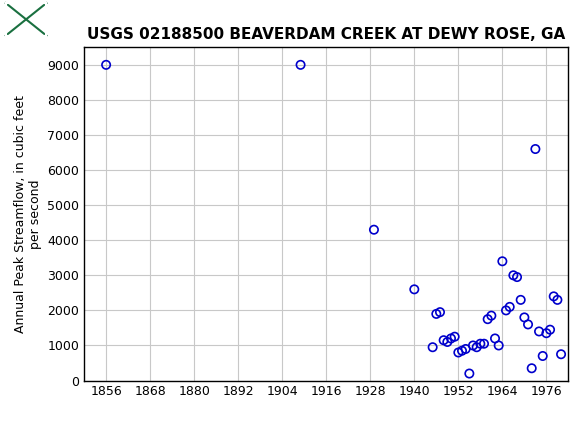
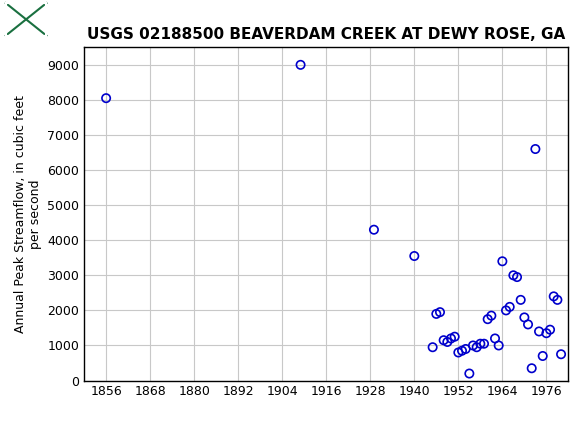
1856: 9000 -> 8050
1940: 2600 -> 3550
